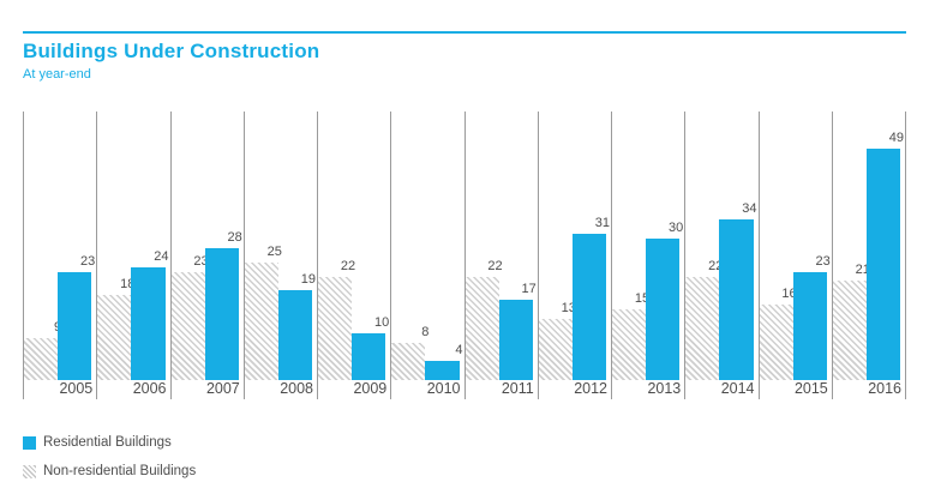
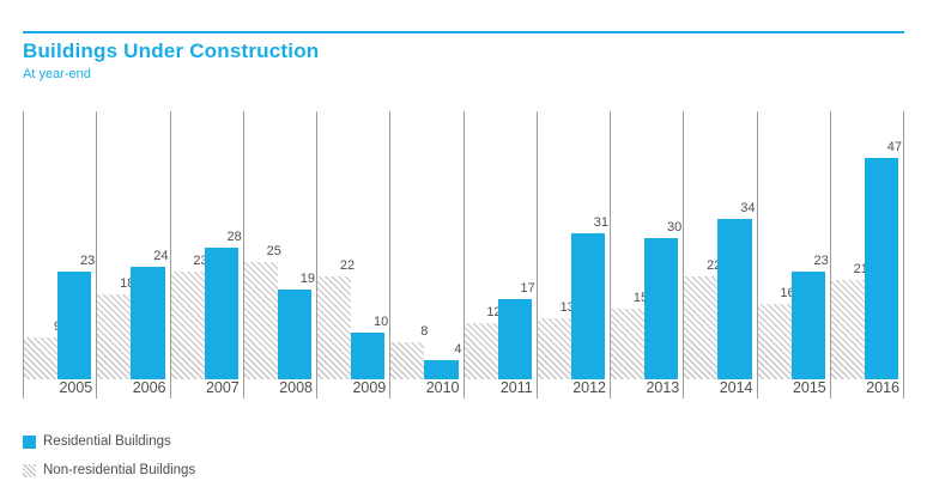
Non-residential Buildings/2011: 22 -> 12
Residential Buildings/2016: 49 -> 47
